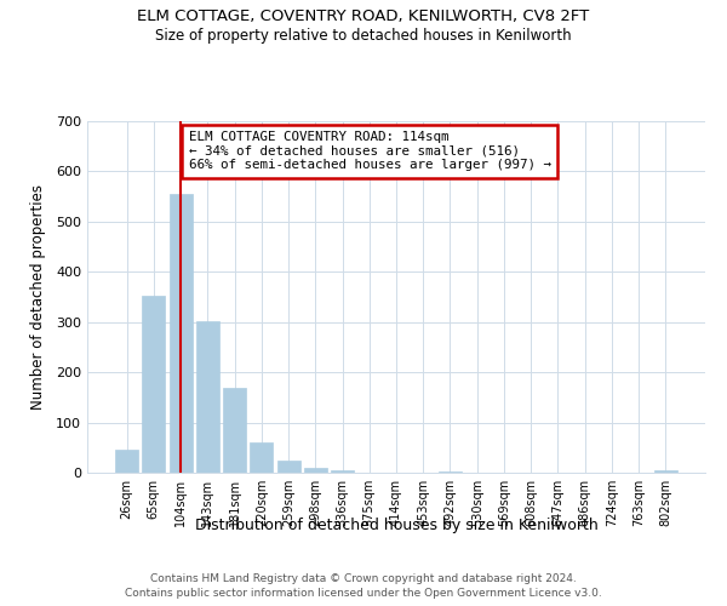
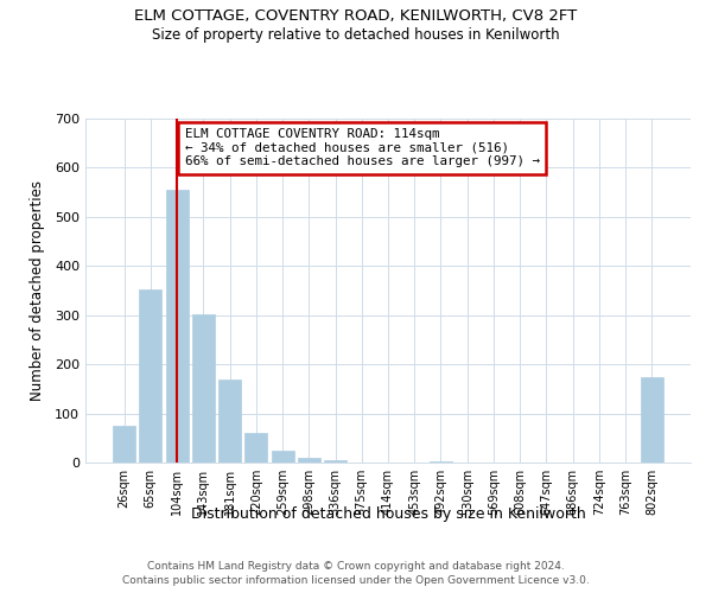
26sqm: 47 -> 75
802sqm: 4 -> 175
